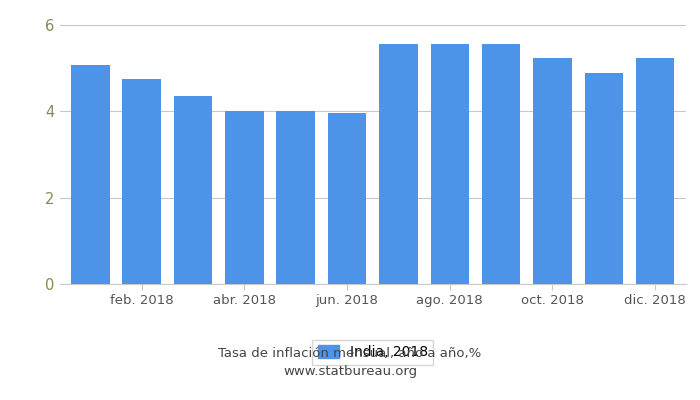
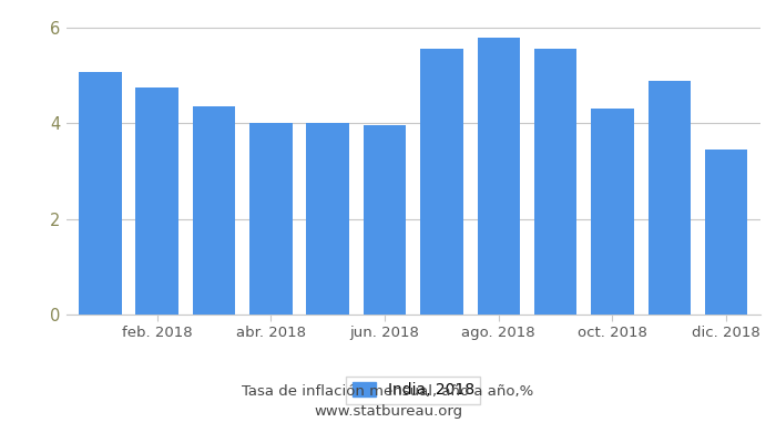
ago. 2018: 5.57 -> 5.80
oct. 2018: 5.24 -> 4.30
dic. 2018: 5.24 -> 3.45
